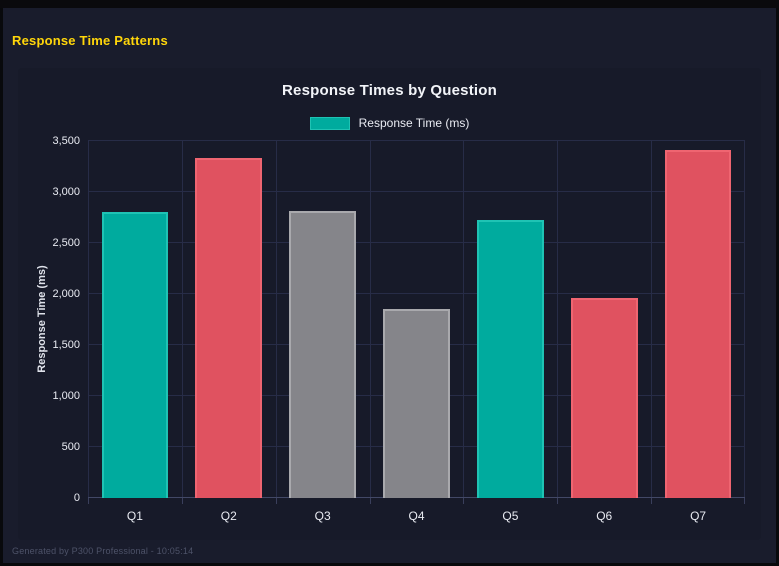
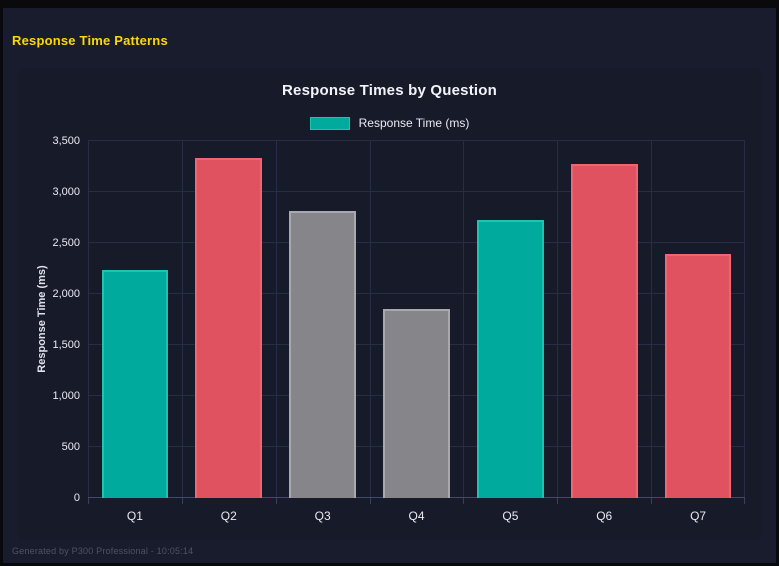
Q1: 2800 -> 2240
Q6: 1960 -> 3270
Q7: 3410 -> 2390
